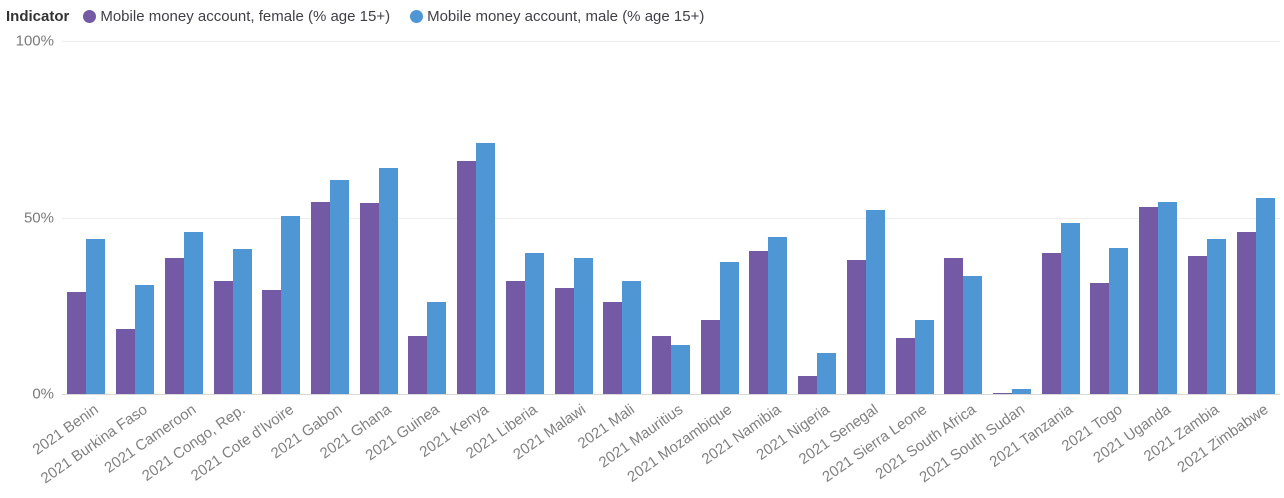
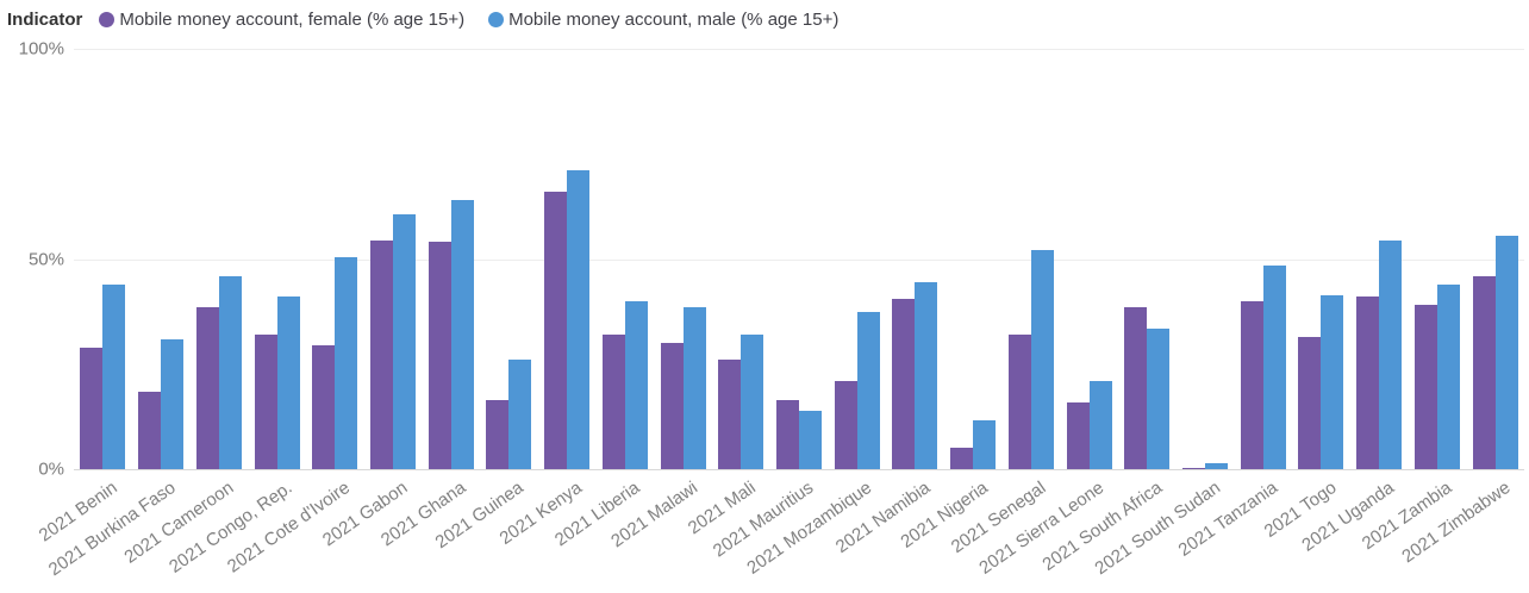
Mobile money account, female (% age 15+)/2021 Senegal: 38% -> 32%
Mobile money account, female (% age 15+)/2021 Uganda: 53% -> 41%
